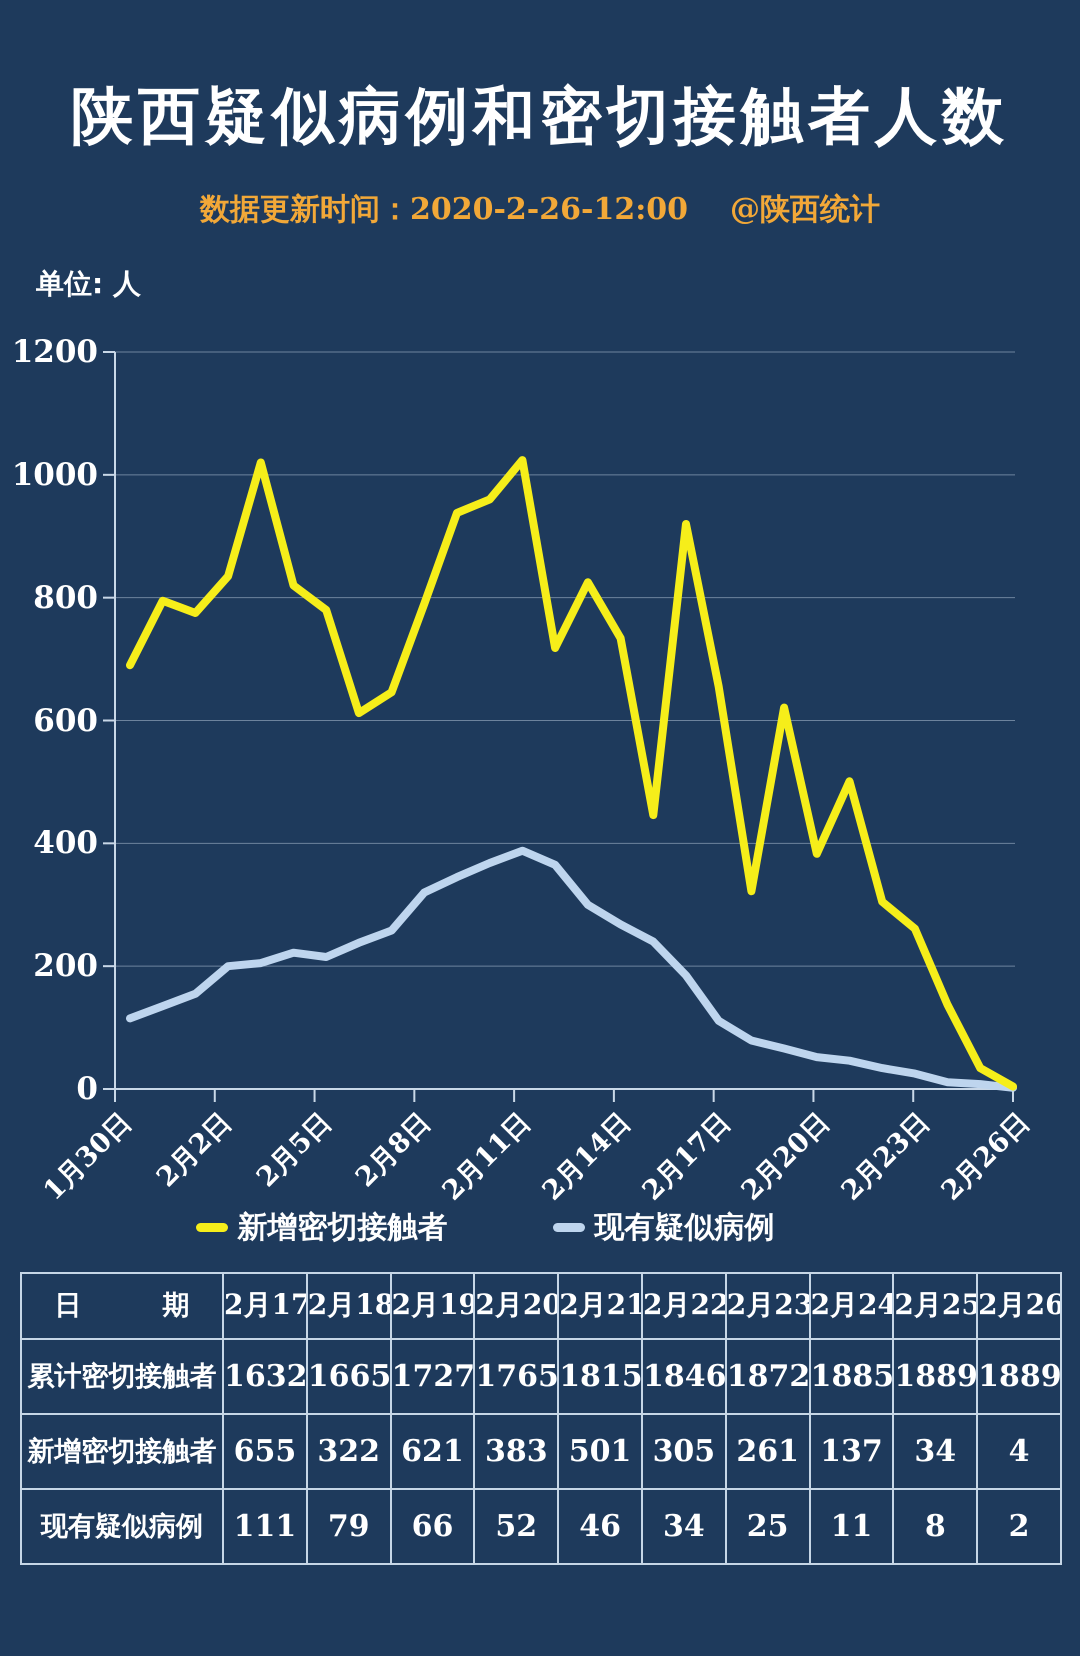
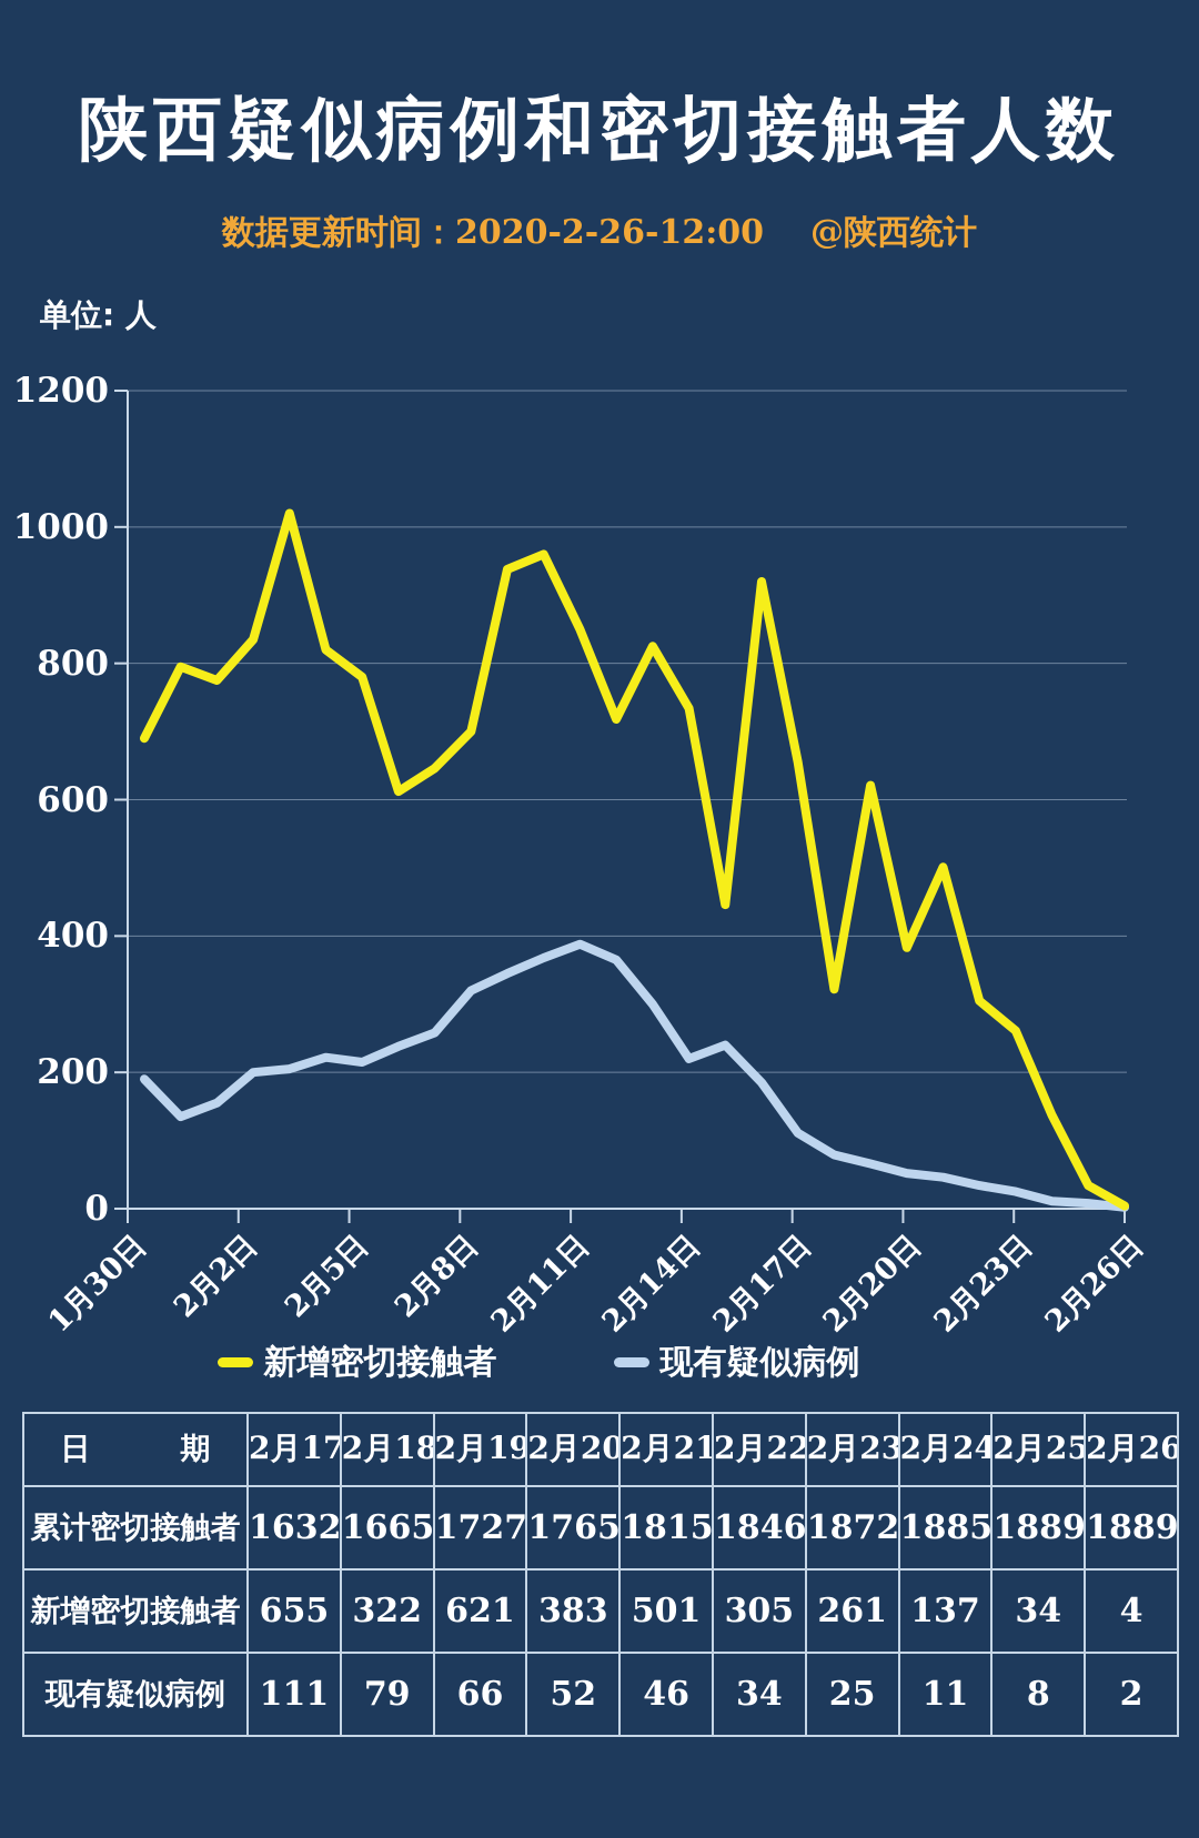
现有疑似病例/1月30日: 120 -> 190
新增密切接触者/2月8日: 790 -> 700
新增密切接触者/2月11日: 1020 -> 850
现有疑似病例/2月14日: 270 -> 220
